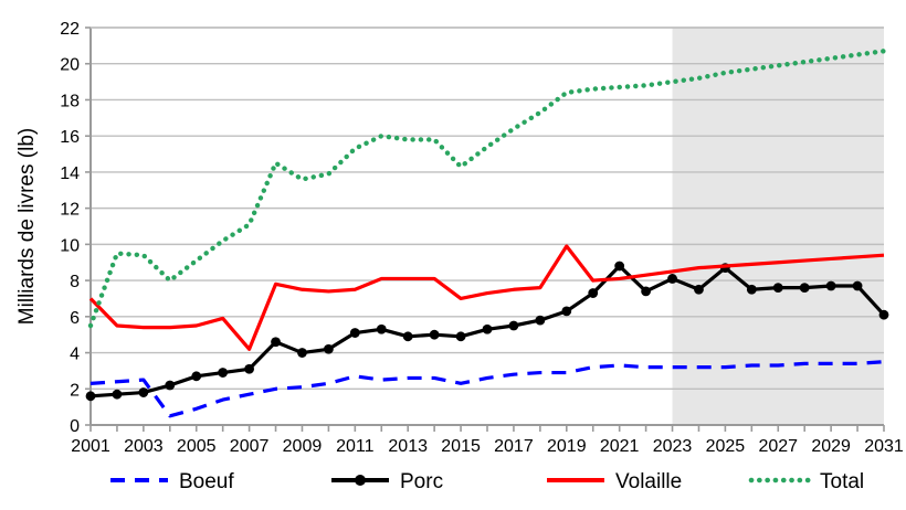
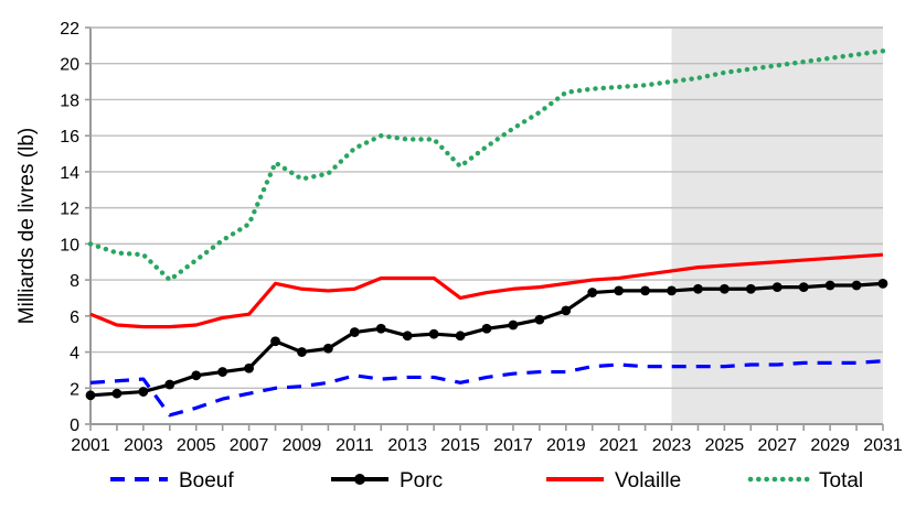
Volaille/2001: 7.0 -> 6.1
Total/2001: 5.5 -> 10.0
Volaille/2007: 4.2 -> 6.1
Volaille/2019: 9.9 -> 7.8
Porc/2021: 8.8 -> 7.4
Porc/2023: 8.1 -> 7.4
Porc/2025: 8.7 -> 7.5
Porc/2031: 6.1 -> 7.8
